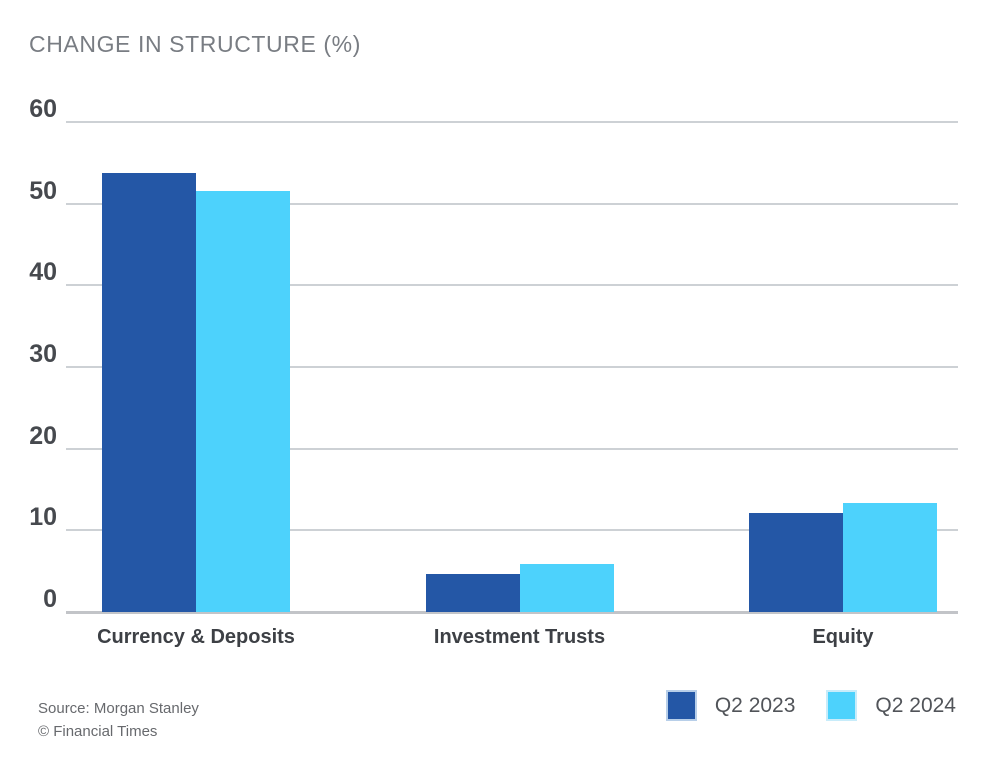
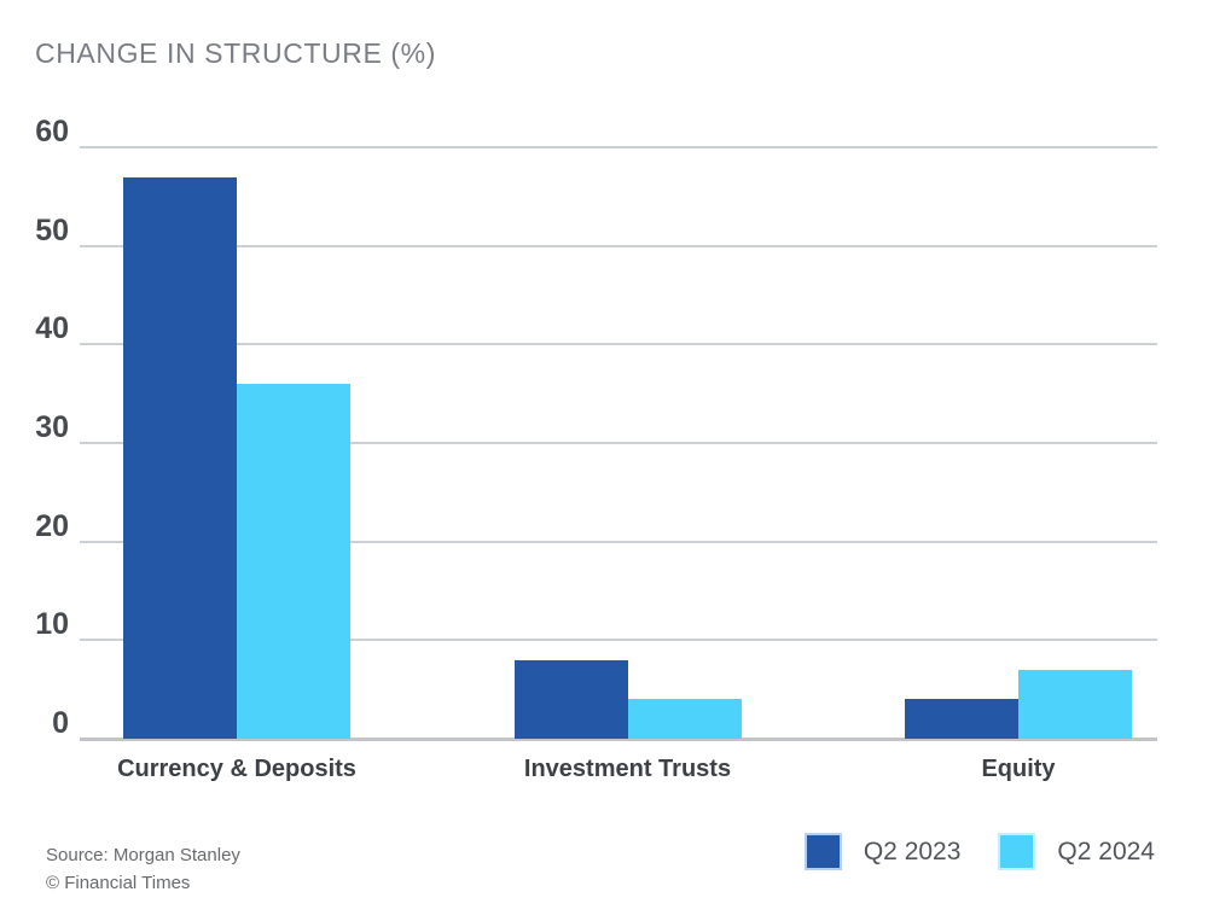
Q2 2023/Currency & Deposits: 54 -> 57
Q2 2024/Currency & Deposits: 52 -> 36
Q2 2023/Investment Trusts: 5 -> 8
Q2 2024/Investment Trusts: 6 -> 4
Q2 2023/Equity: 12 -> 4
Q2 2024/Equity: 13 -> 7
